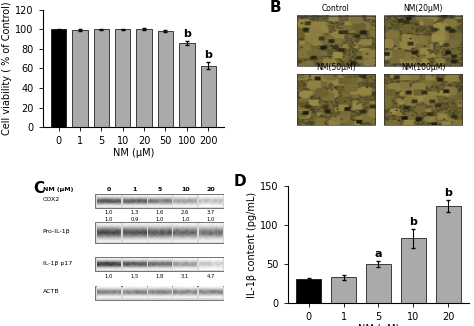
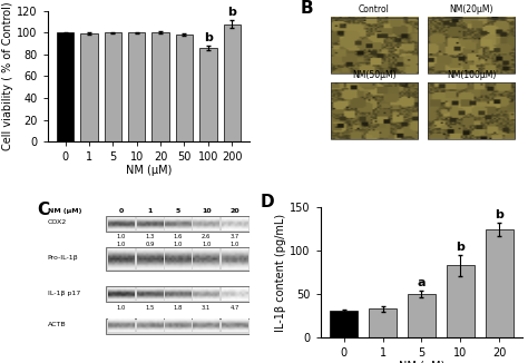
200: 63 -> 108
